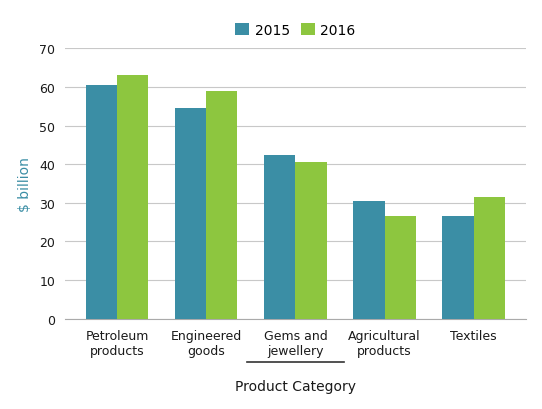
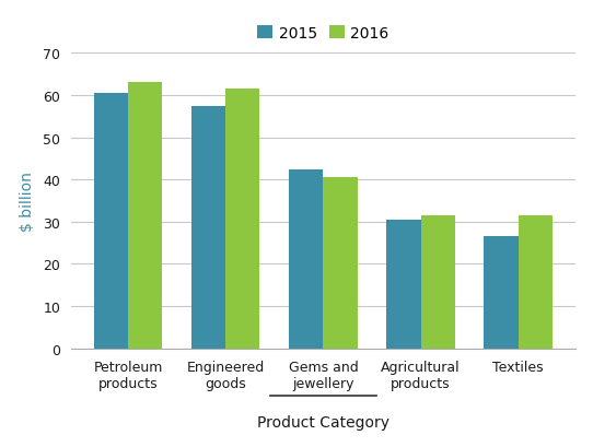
2015/Engineered goods: 54.5 -> 57.5
2016/Engineered goods: 59.0 -> 61.5
2016/Agricultural products: 26.5 -> 31.5
